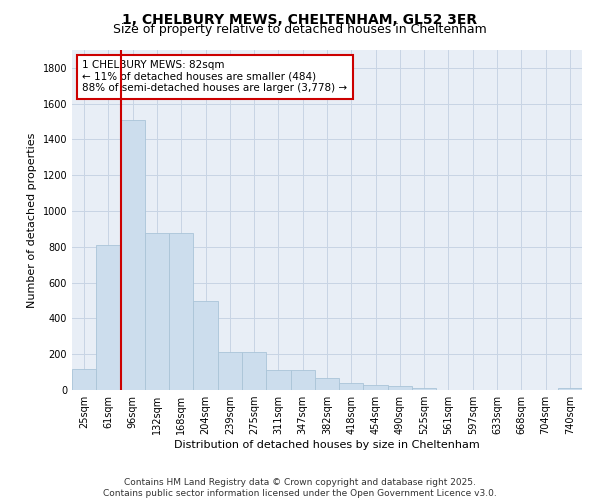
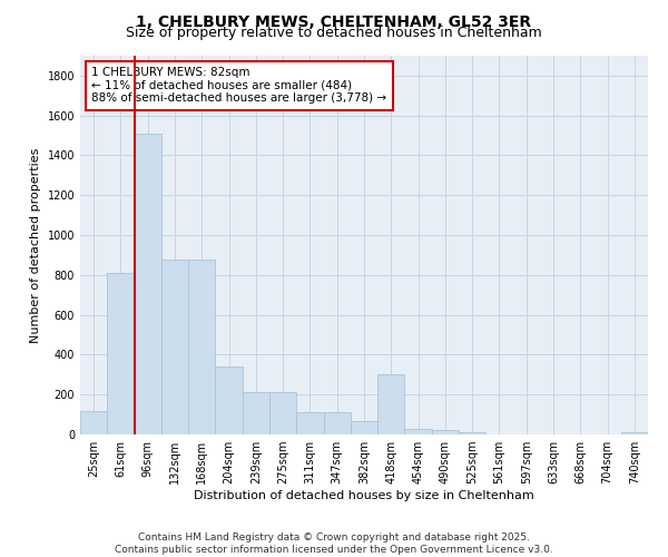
204sqm: 500 -> 340
418sqm: 40 -> 300
